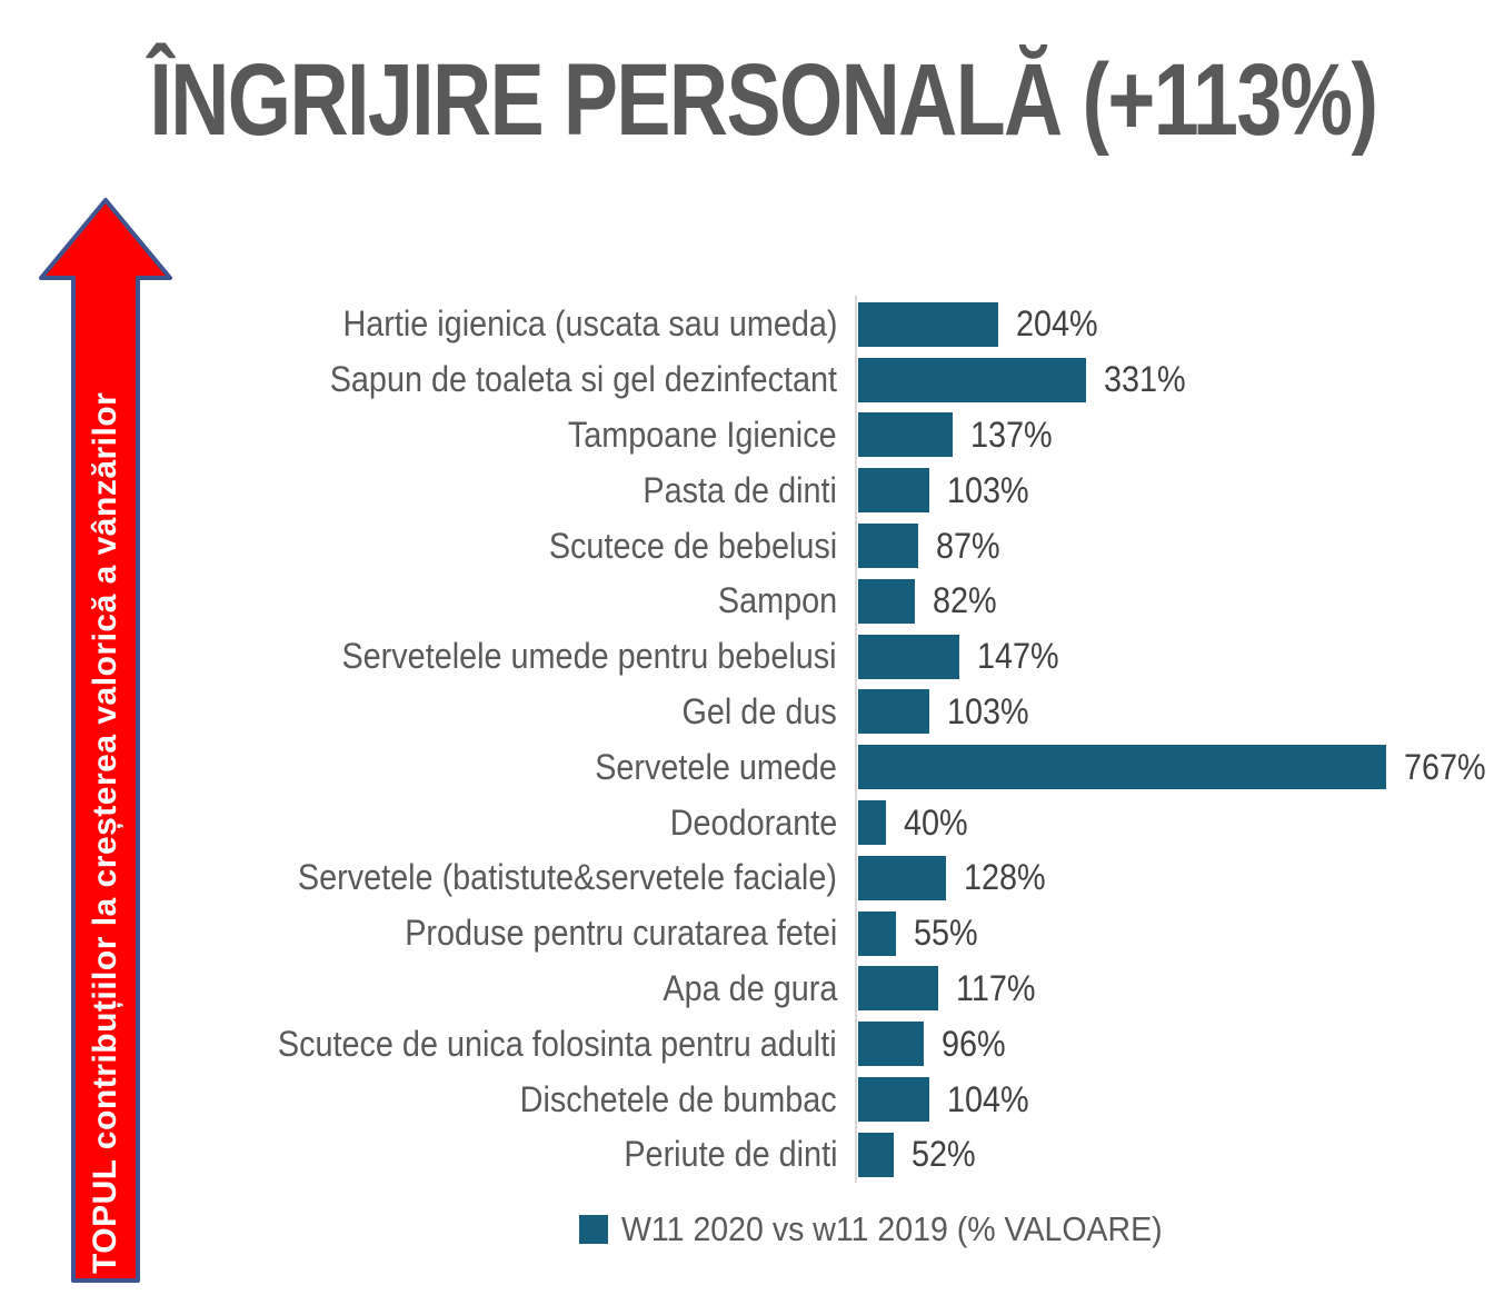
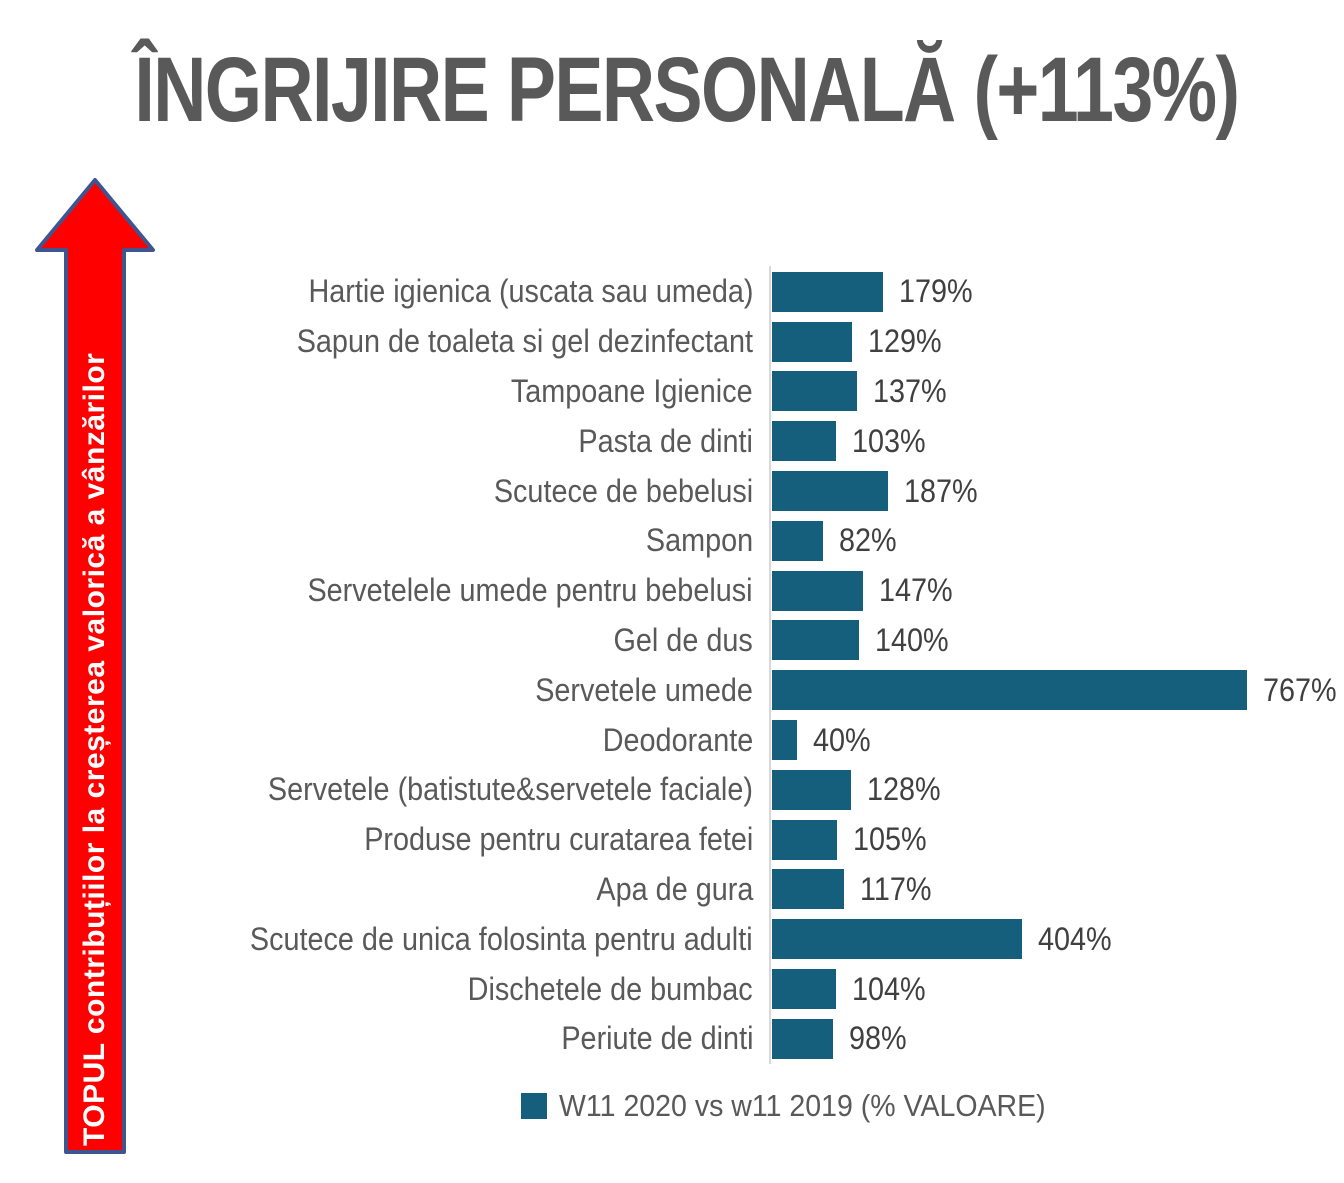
Hartie igienica (uscata sau umeda): 204% -> 179%
Sapun de toaleta si gel dezinfectant: 331% -> 129%
Scutece de bebelusi: 87% -> 187%
Gel de dus: 103% -> 140%
Produse pentru curatarea fetei: 55% -> 105%
Scutece de unica folosinta pentru adulti: 96% -> 404%
Periute de dinti: 52% -> 98%
